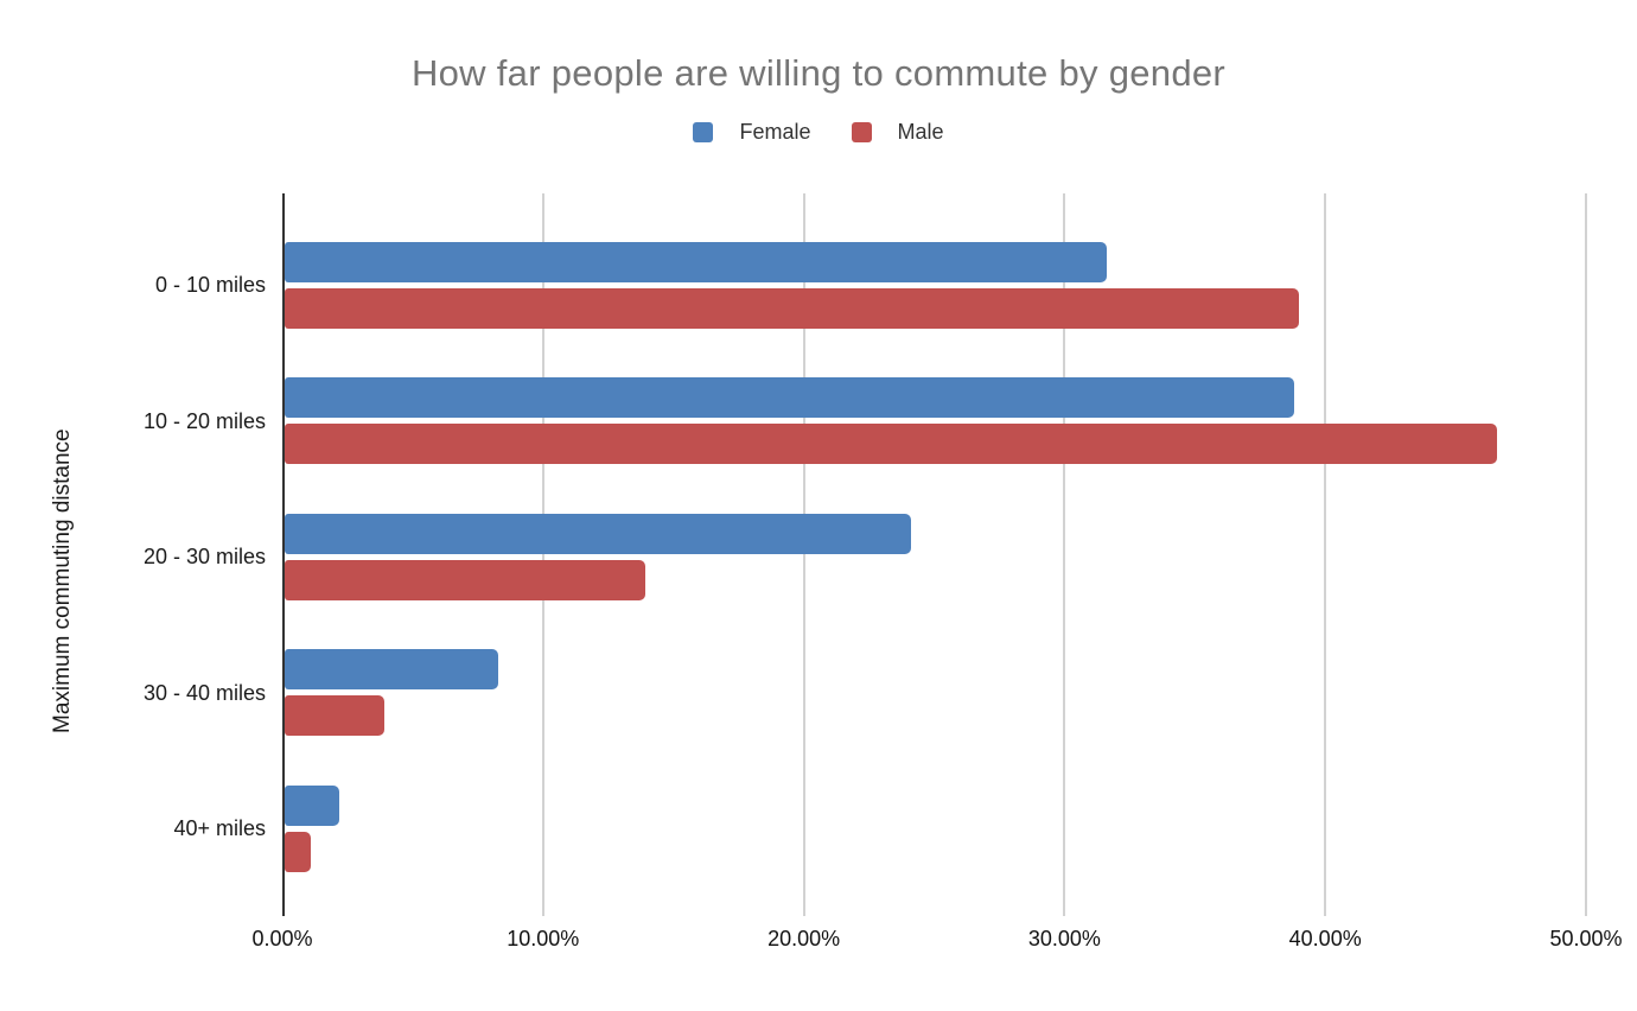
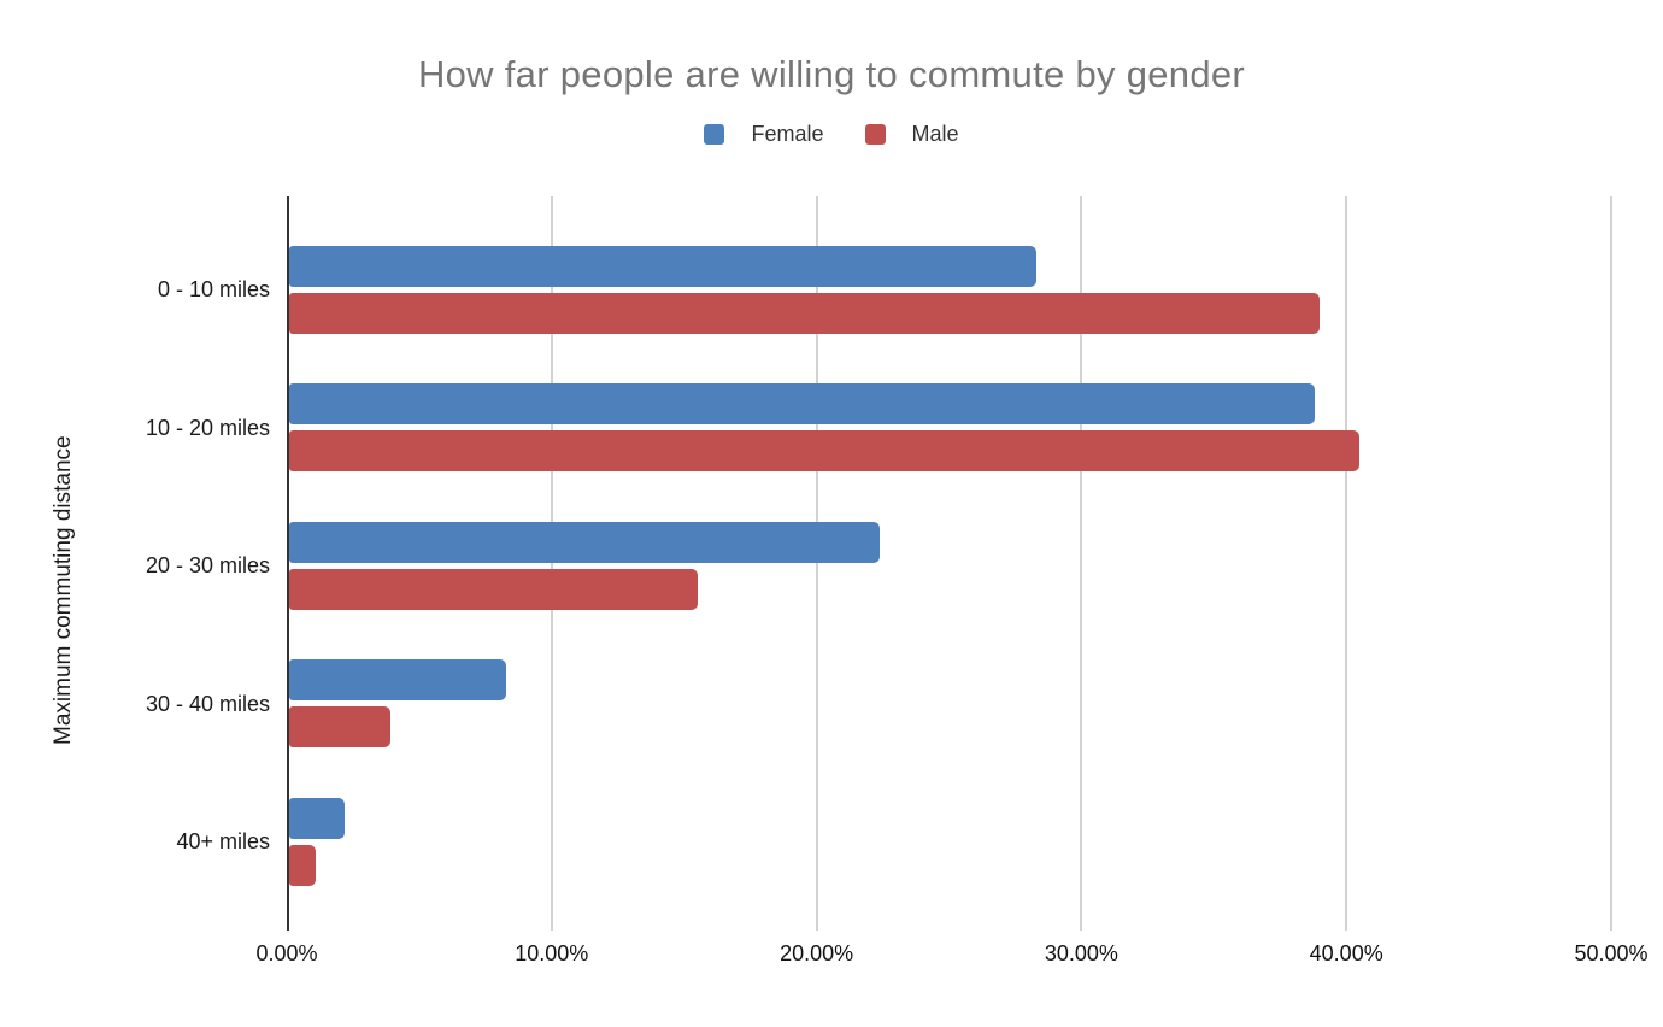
Female/0 - 10 miles: 31.6% -> 28.3%
Male/10 - 20 miles: 46.6% -> 40.5%
Female/20 - 30 miles: 24.1% -> 22.4%
Male/20 - 30 miles: 13.9% -> 15.5%
